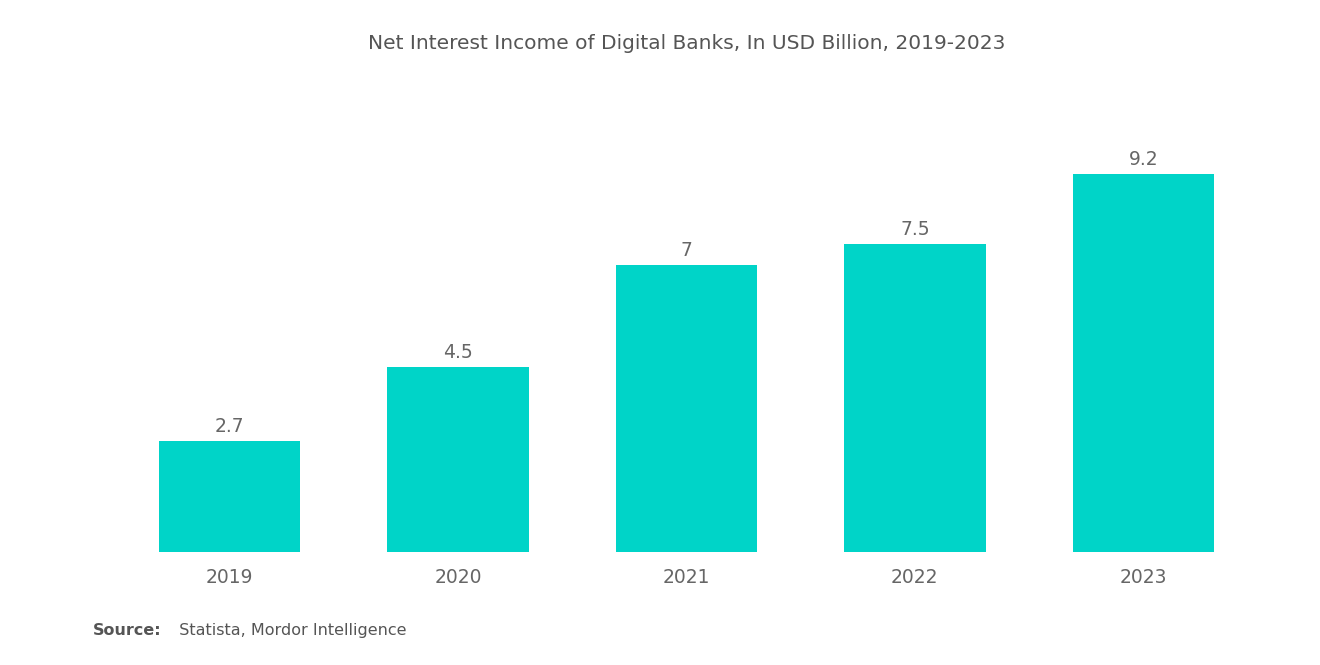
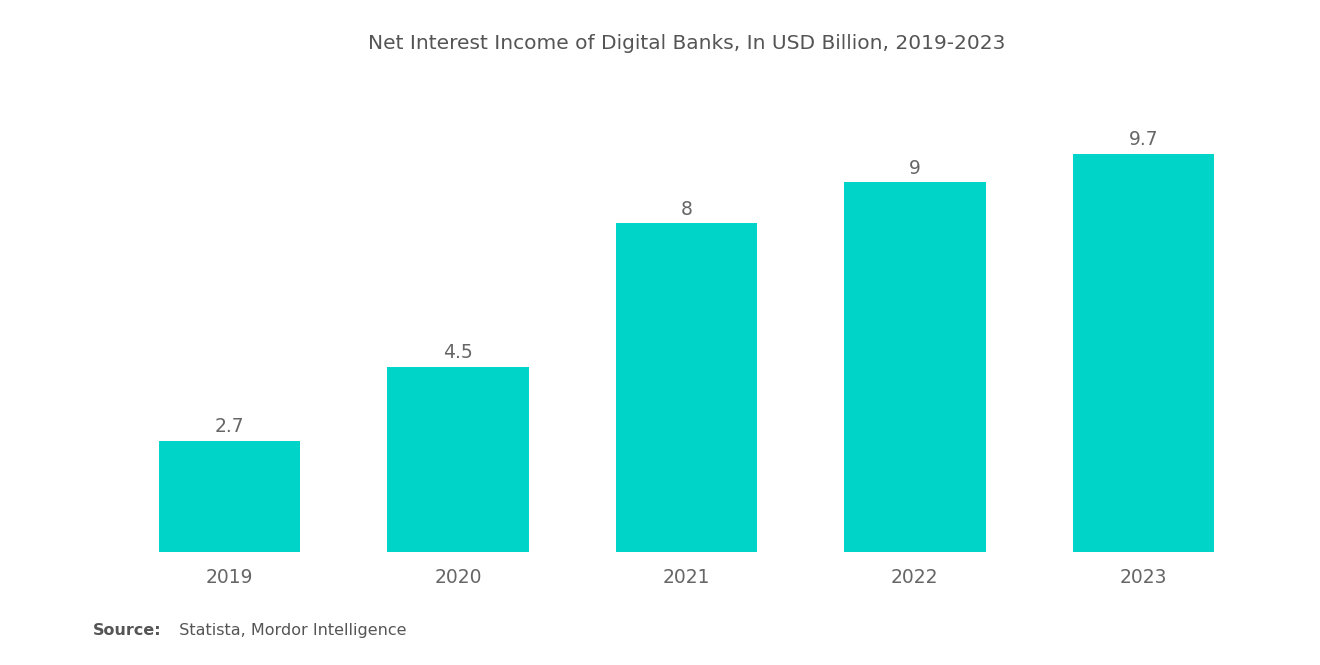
2021: 7 -> 8
2022: 7.5 -> 9
2023: 9.2 -> 9.7
